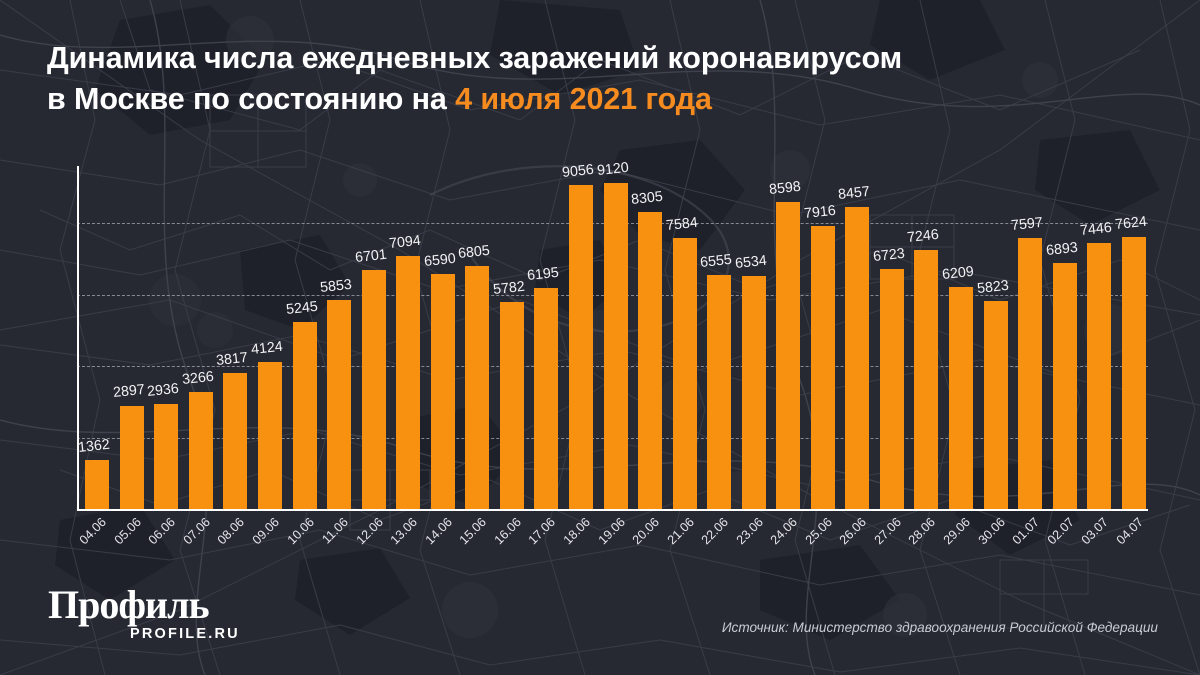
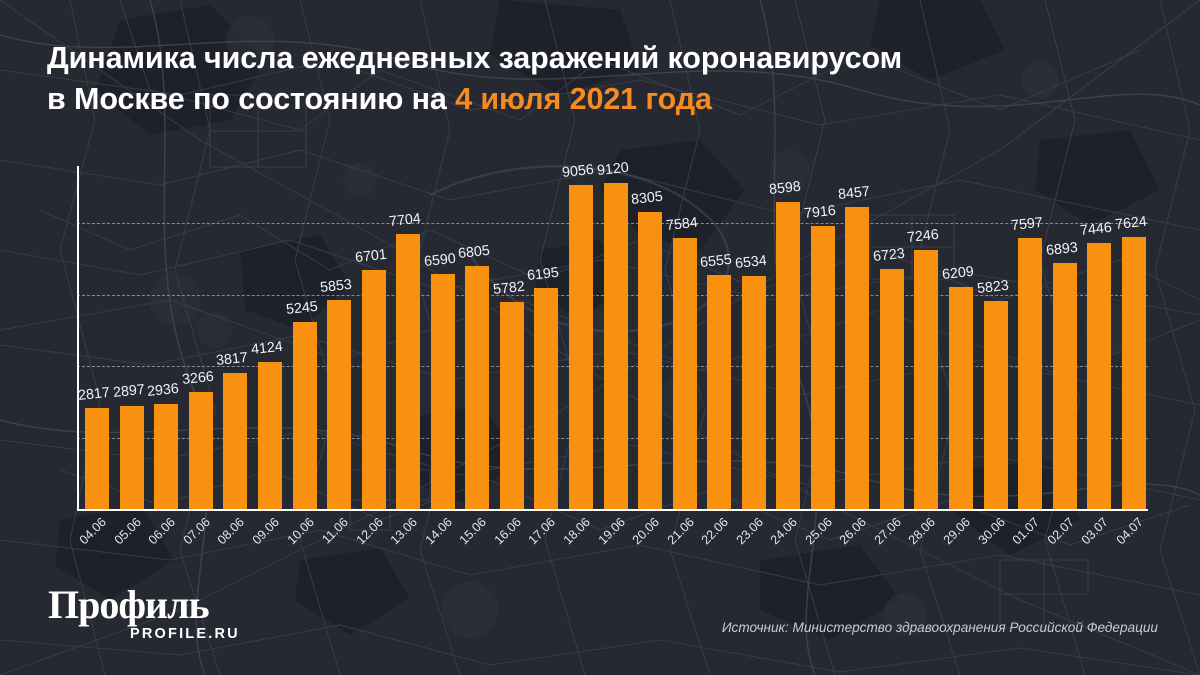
04.06: 1362 -> 2817
13.06: 7094 -> 7704
